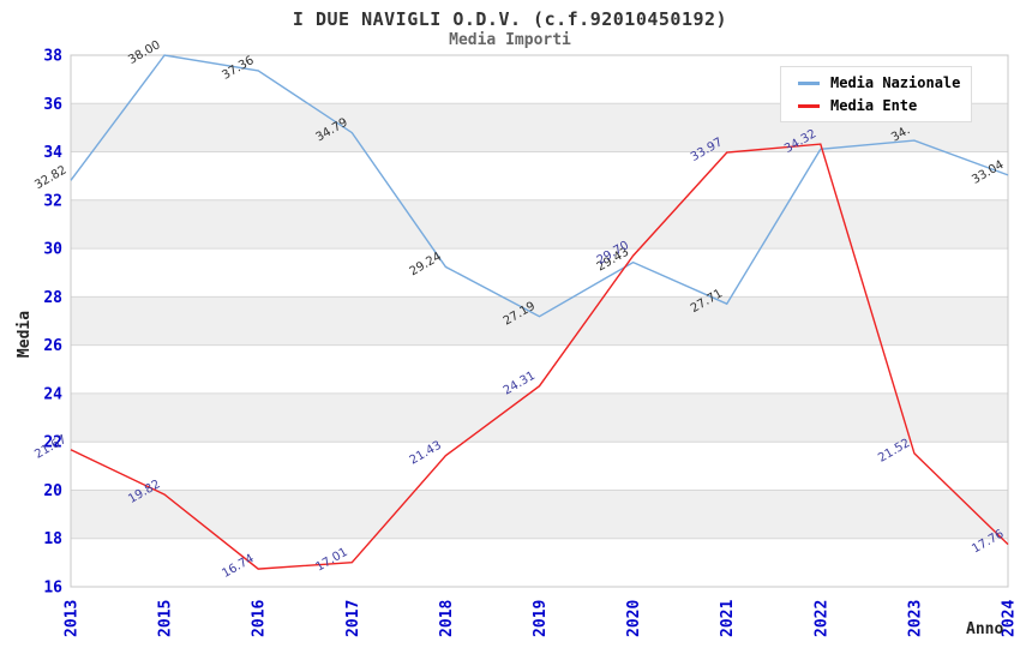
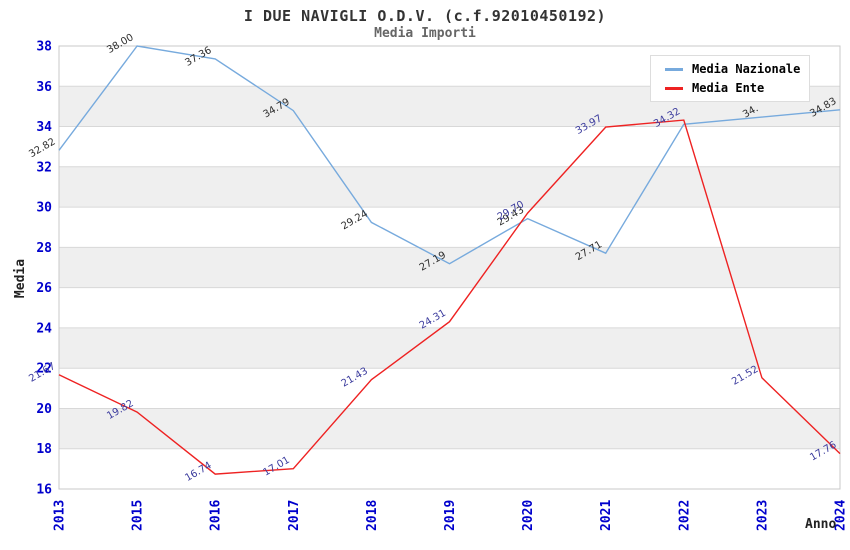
Media Nazionale/2024: 33.04 -> 34.83
